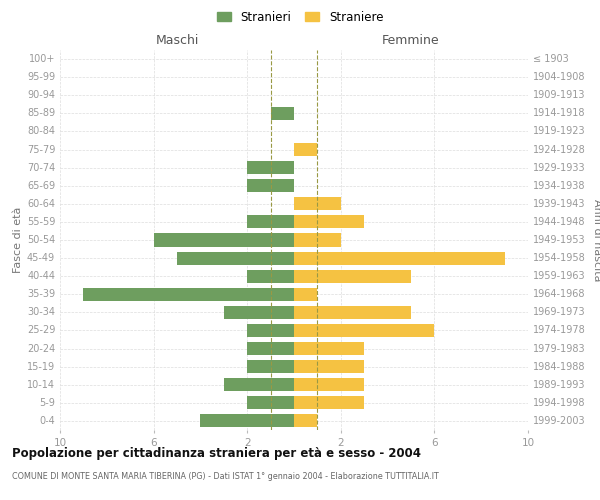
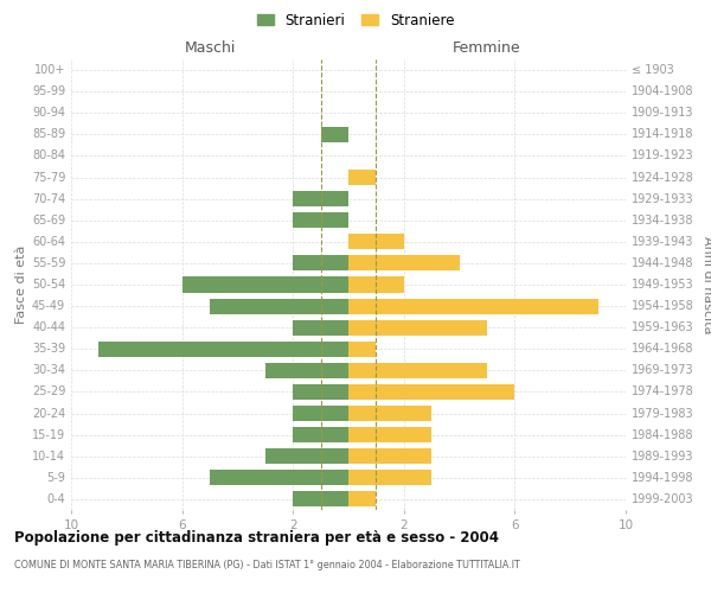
Maschi/5-9: 2 -> 5
Maschi/0-4: 4 -> 2
Femmine/1944-1948: 3 -> 4
